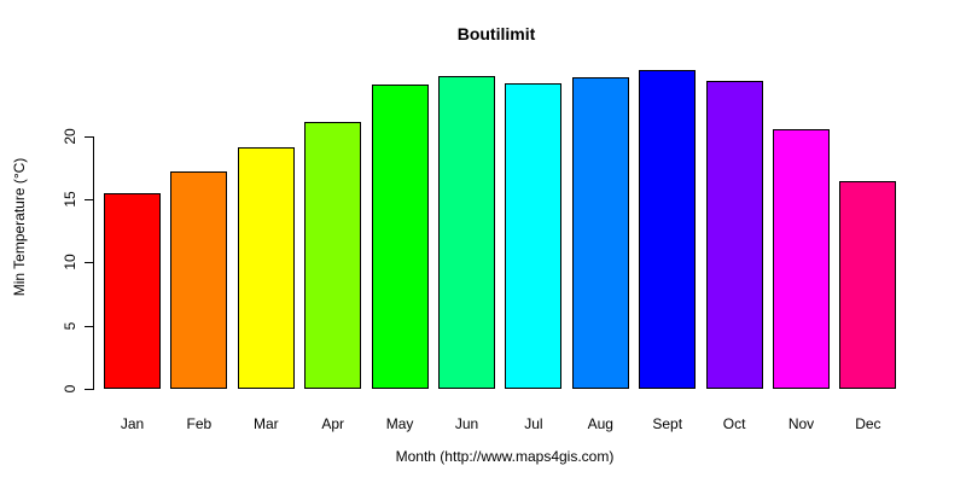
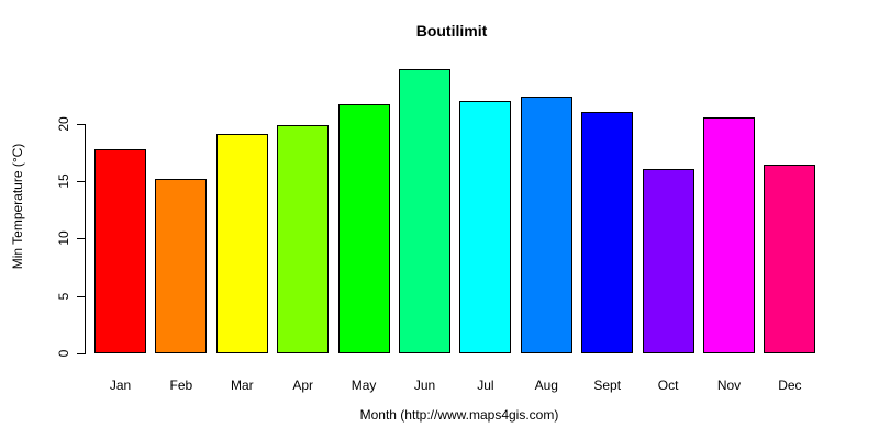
Jan: 15.5 -> 17.8
Feb: 17.2 -> 15.2
Apr: 21.1 -> 19.9
May: 24.1 -> 21.7
Jul: 24.2 -> 22.0
Aug: 24.7 -> 22.4
Sept: 25.2 -> 21.0
Oct: 24.4 -> 16.1
